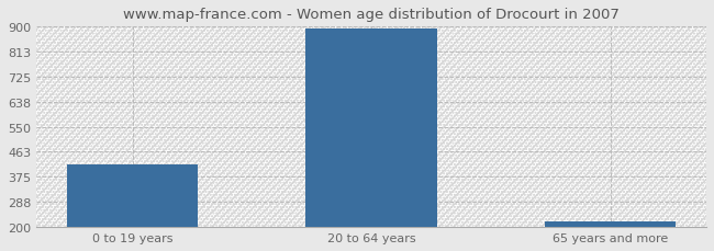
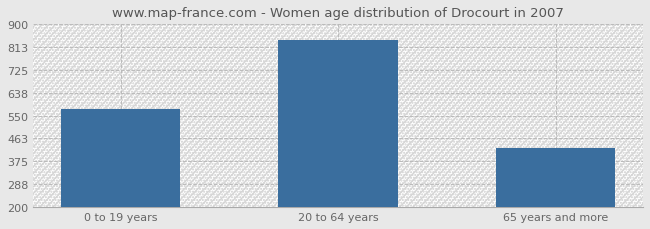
0 to 19 years: 420 -> 575
20 to 64 years: 893 -> 840
65 years and more: 218 -> 425
